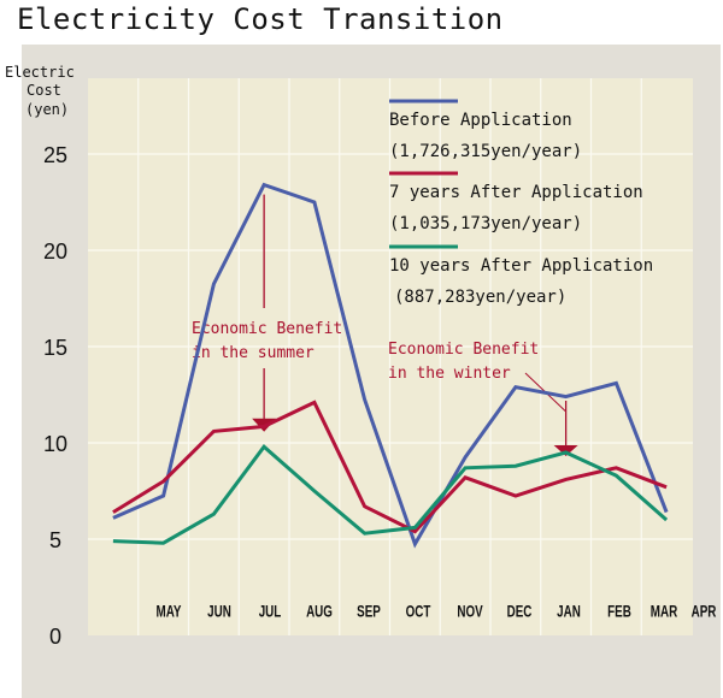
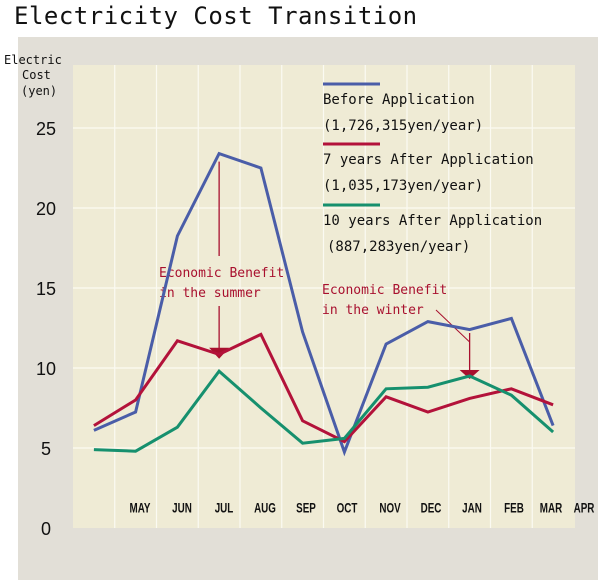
7 years After Application/JUL: 10.6 -> 11.7
Before Application/DEC: 9.2 -> 11.5
